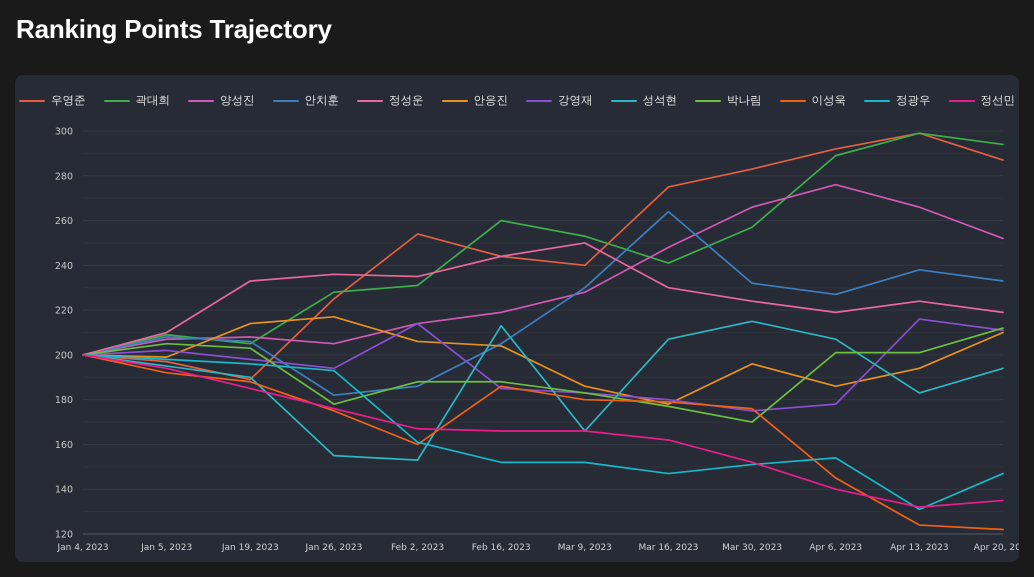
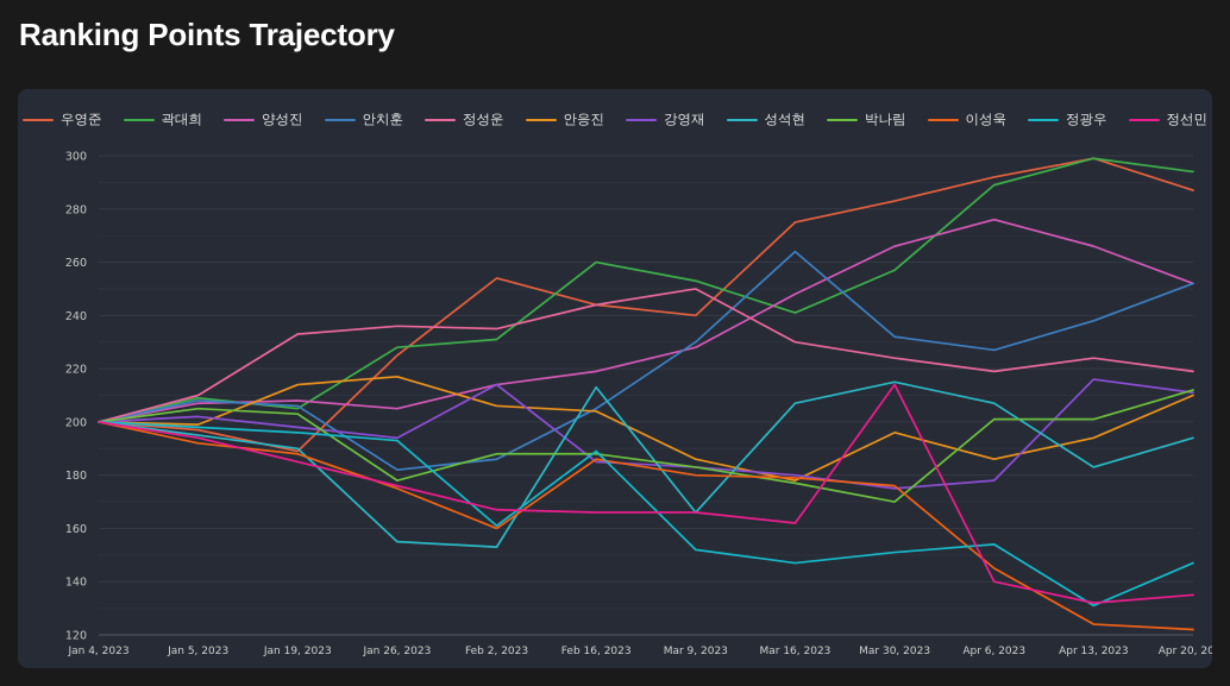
정광우/Feb 16, 2023: 152 -> 189
정선민/Mar 30, 2023: 152 -> 214
안치훈/Apr 20, 2023: 233 -> 252
